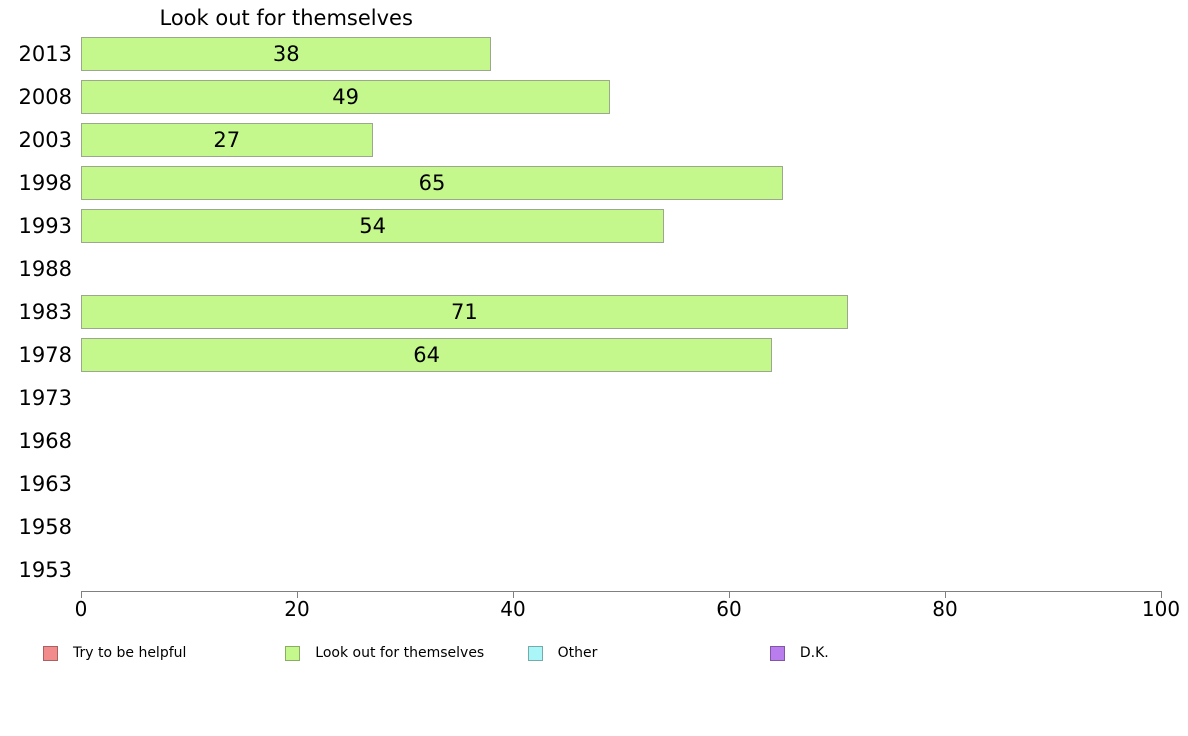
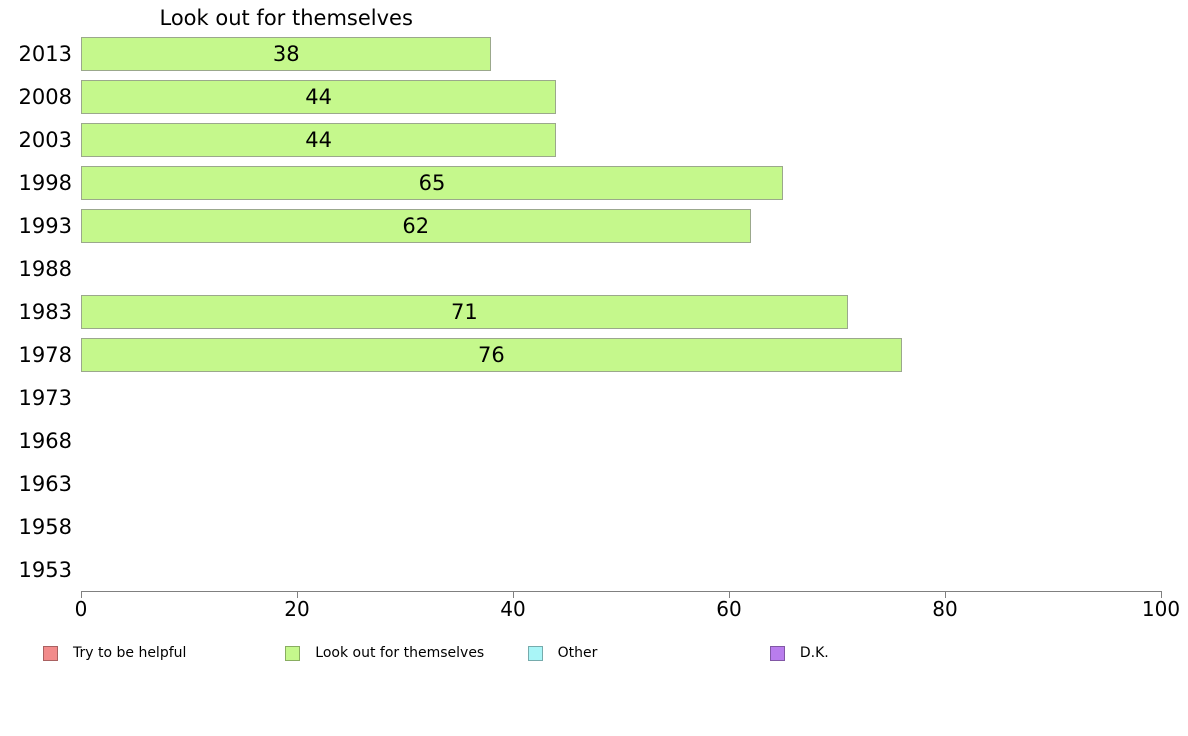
2008: 49 -> 44
2003: 27 -> 44
1993: 54 -> 62
1978: 64 -> 76
